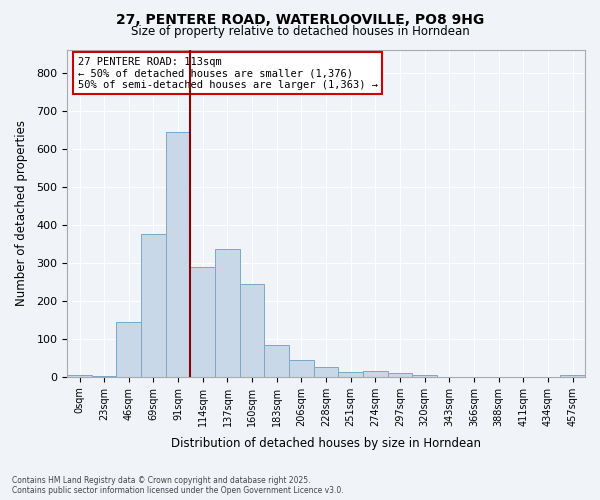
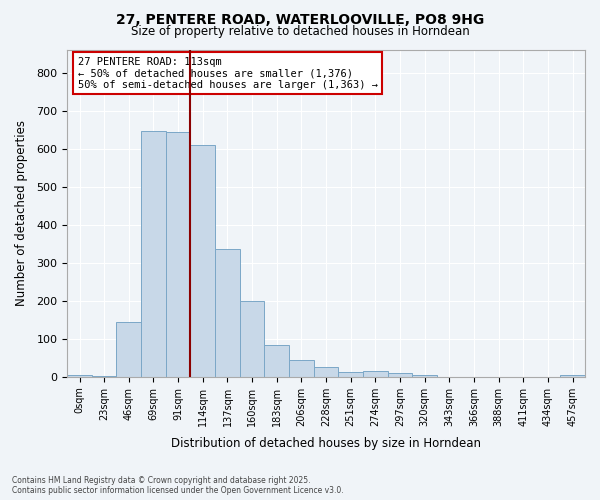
69sqm: 375 -> 648
114sqm: 290 -> 610
160sqm: 245 -> 200
